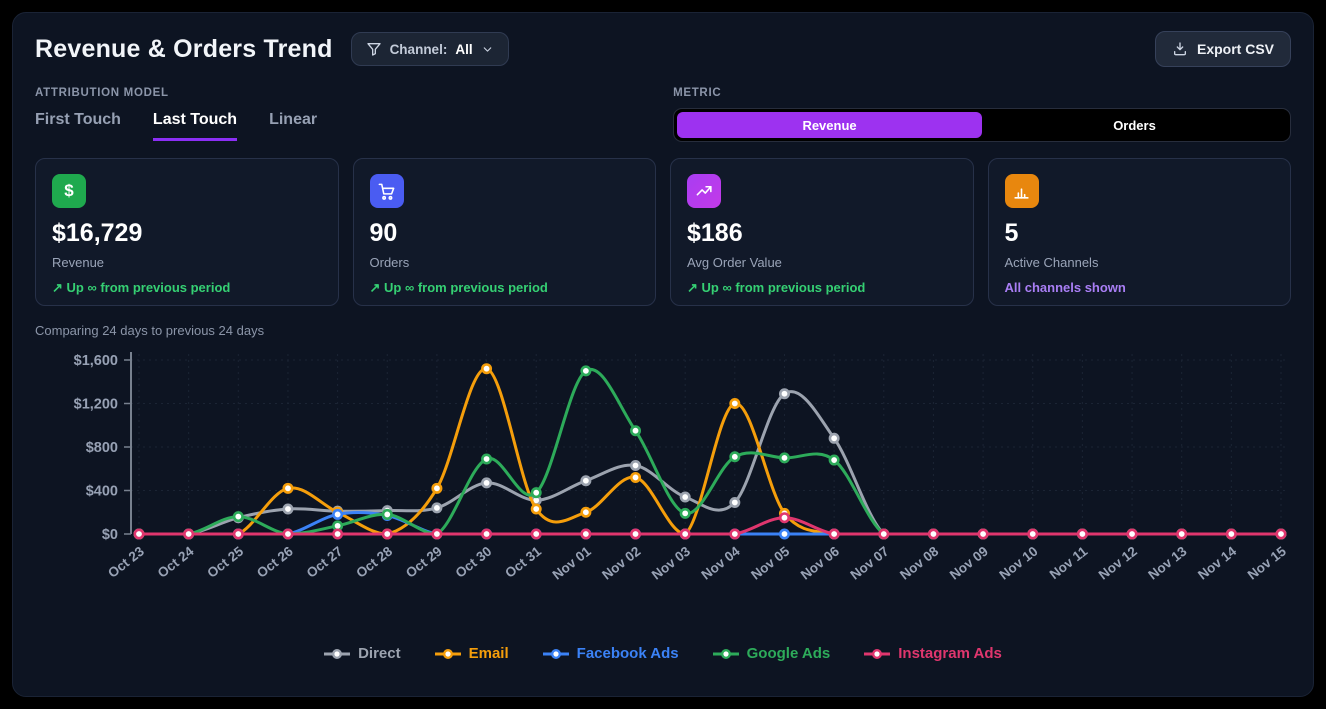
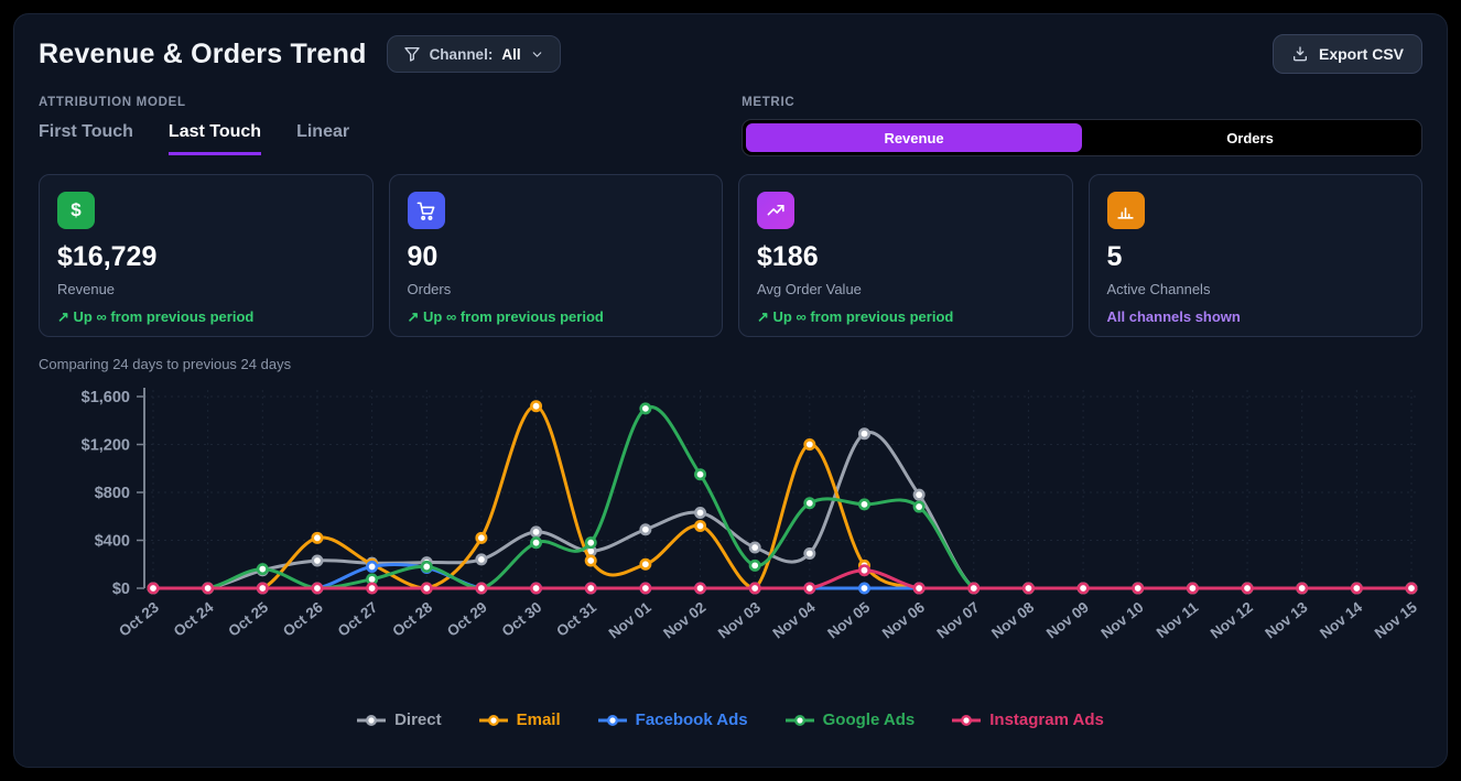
Google Ads/Oct 30: $690 -> $380
Direct/Nov 06: $880 -> $780
